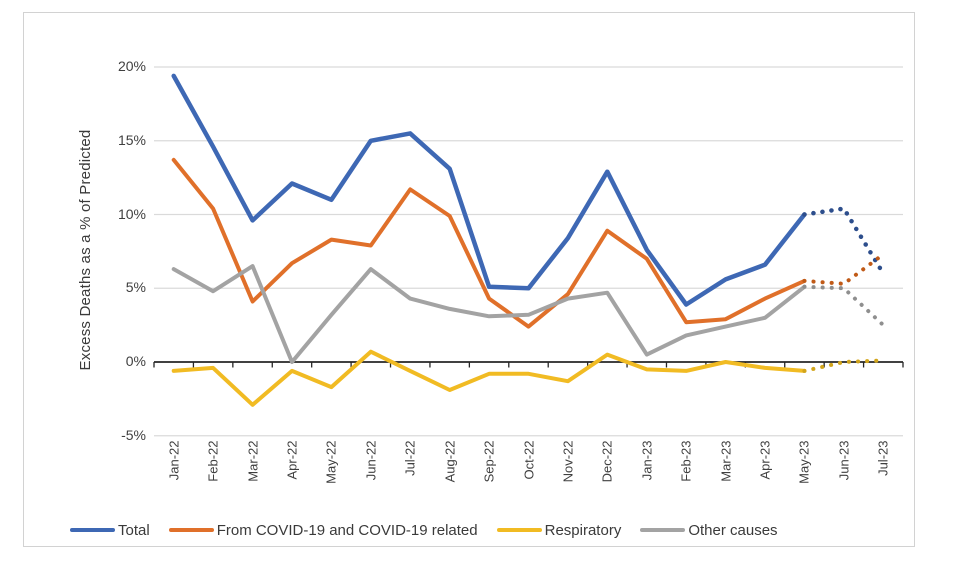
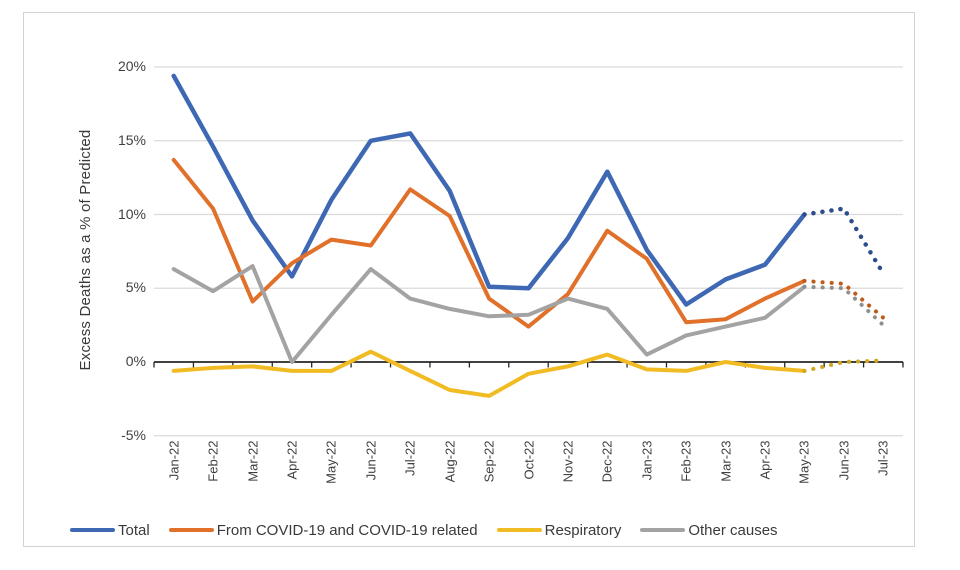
Respiratory/Mar-22: -2.9% -> -0.3%
Total/Apr-22: 12.1% -> 5.8%
Respiratory/May-22: -1.7% -> -0.6%
Total/Aug-22: 13.1% -> 11.6%
Respiratory/Sep-22: -0.8% -> -2.3%
Respiratory/Nov-22: -1.3% -> -0.3%
Other causes/Dec-22: 4.7% -> 3.6%
From COVID-19 and COVID-19 related/Jul-23: 7.3% -> 3.0%
